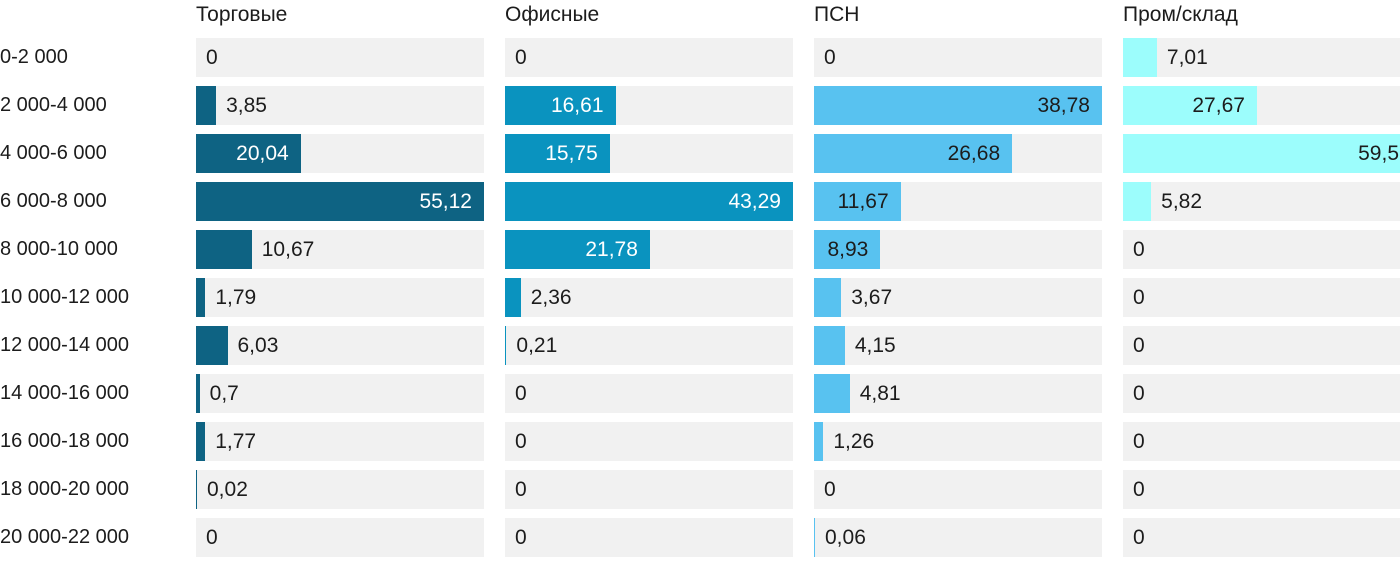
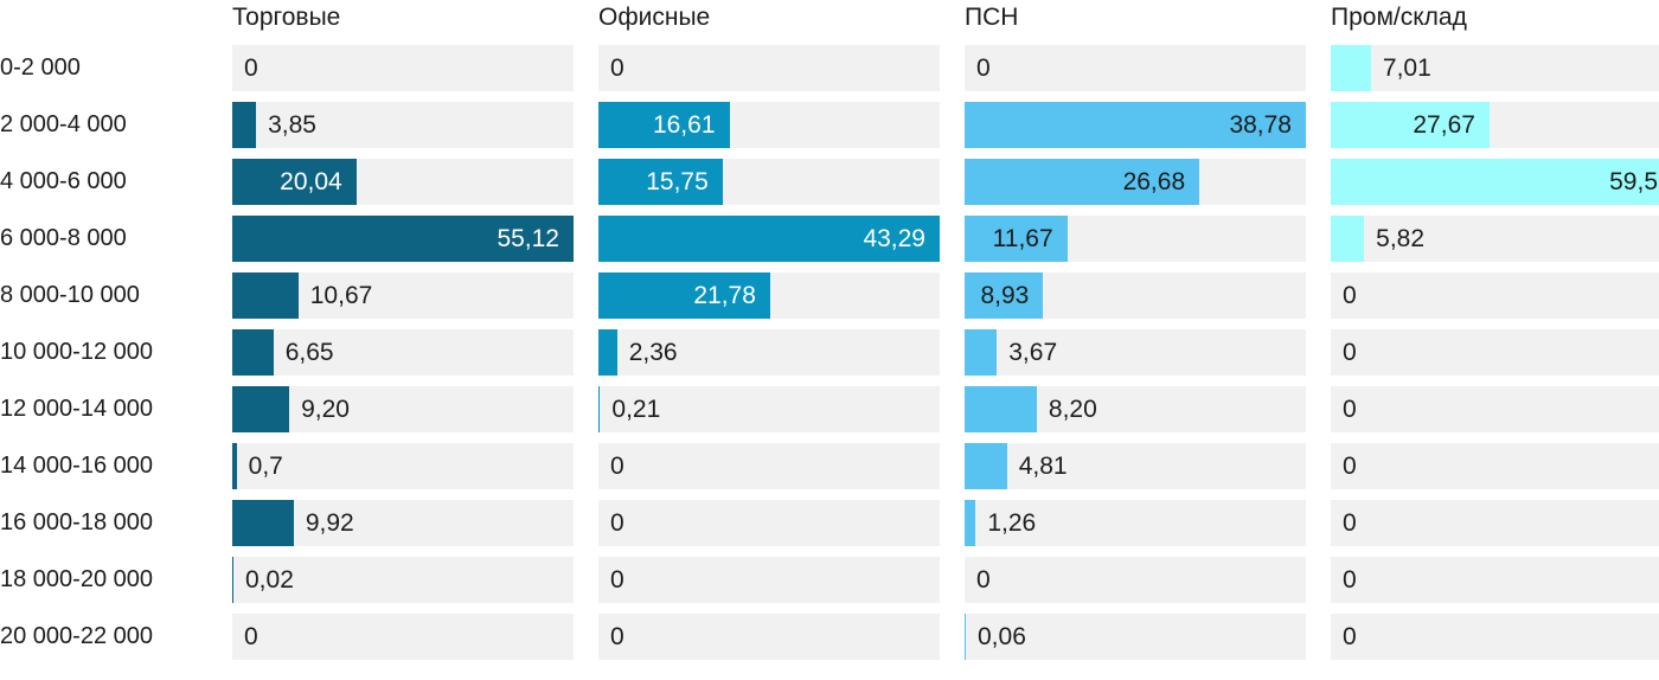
Торговые/10 000-12 000: 1,79 -> 6,65
Торговые/12 000-14 000: 6,03 -> 9,20
ПСН/12 000-14 000: 4,15 -> 8,20
Торговые/16 000-18 000: 1,77 -> 9,92
